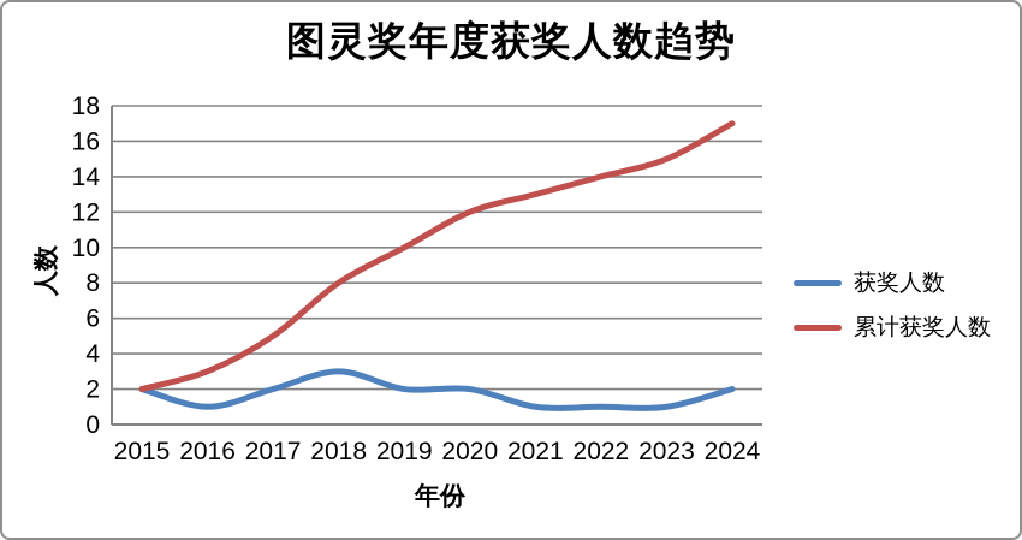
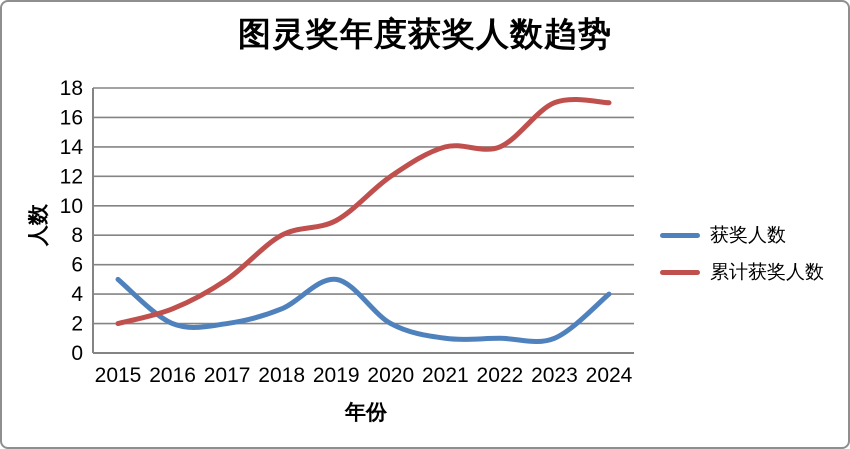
获奖人数/2015: 2 -> 5
获奖人数/2016: 1 -> 2
获奖人数/2019: 2 -> 5
累计获奖人数/2019: 10 -> 9
累计获奖人数/2021: 13 -> 14
累计获奖人数/2023: 15 -> 17
获奖人数/2024: 2 -> 4
